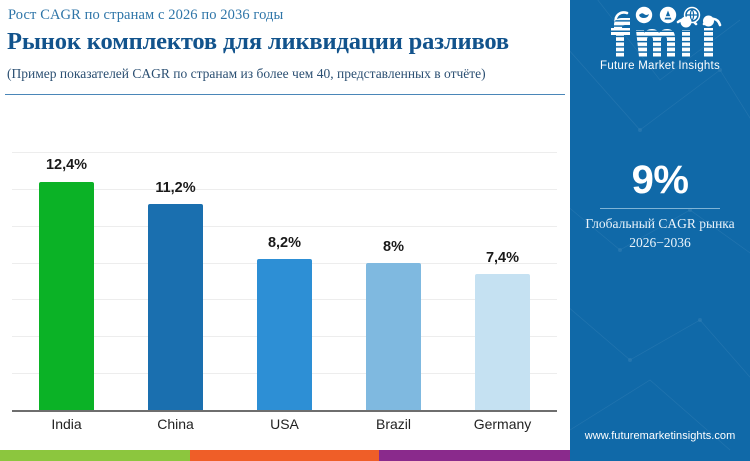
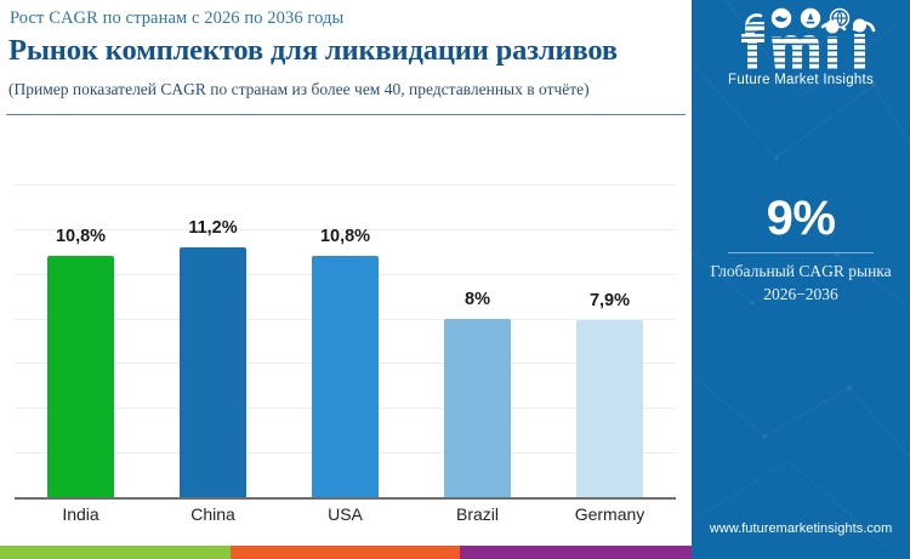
India: 12,4% -> 10,8%
USA: 8,2% -> 10,8%
Germany: 7,4% -> 7,9%
